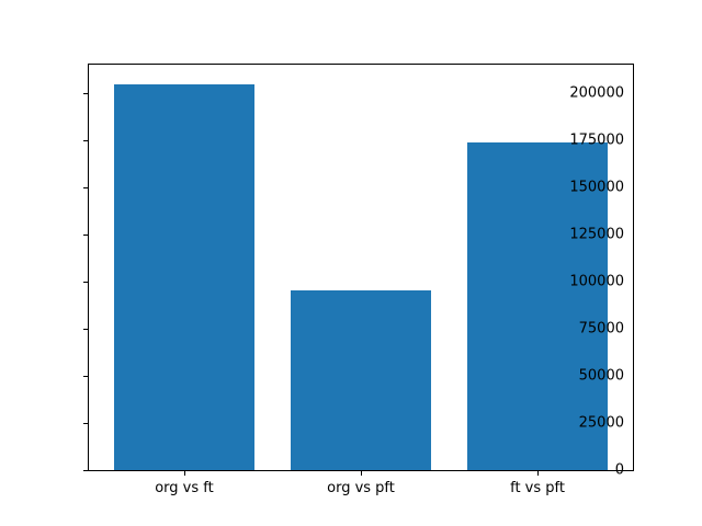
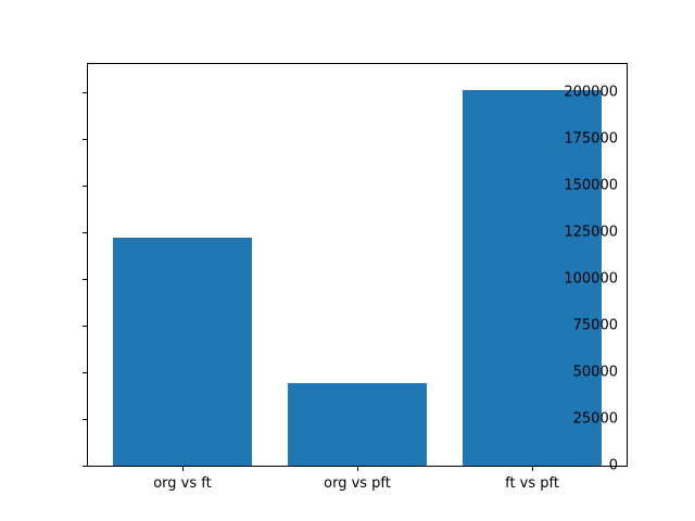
org vs ft: 205000 -> 122000
org vs pft: 95000 -> 44000
ft vs pft: 174000 -> 201000
